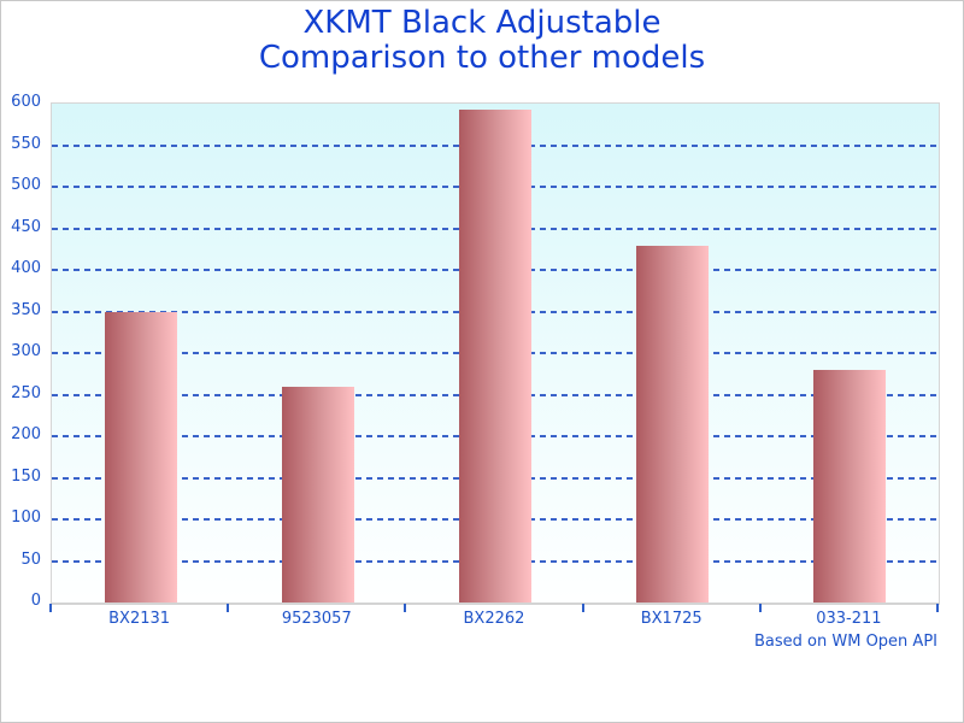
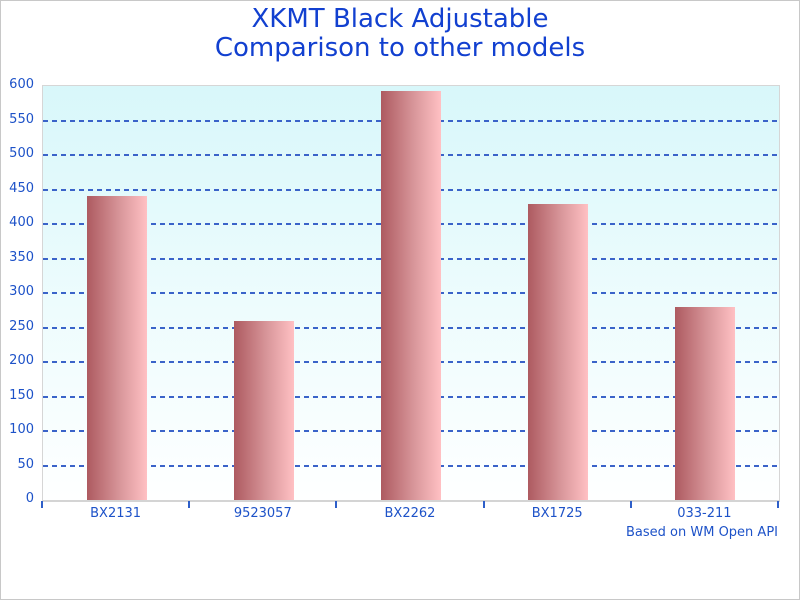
BX2131: 350 -> 440
